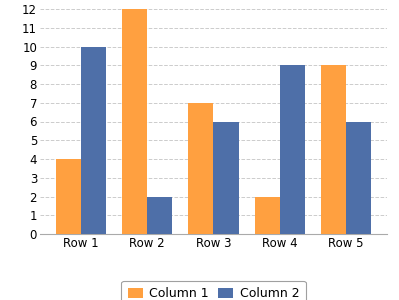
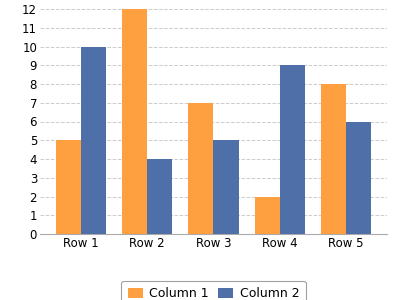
Column 1/Row 1: 4 -> 5
Column 2/Row 2: 2 -> 4
Column 2/Row 3: 6 -> 5
Column 1/Row 5: 9 -> 8
